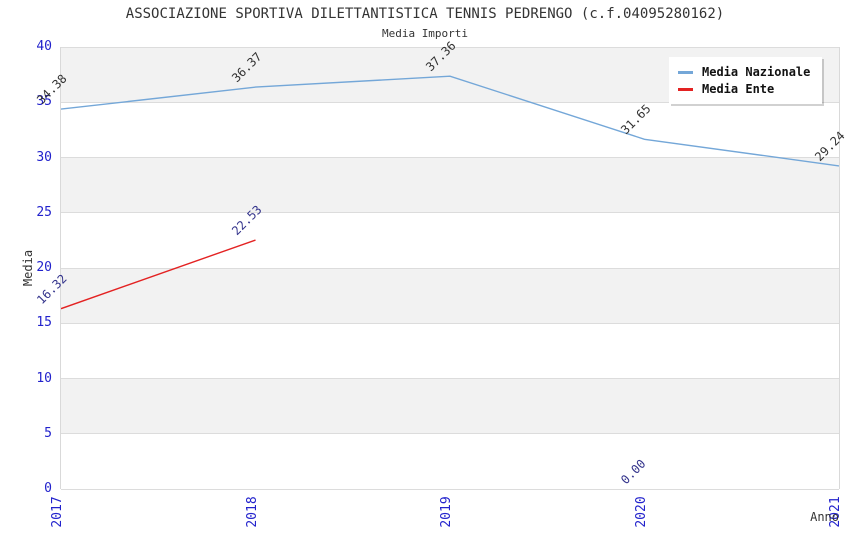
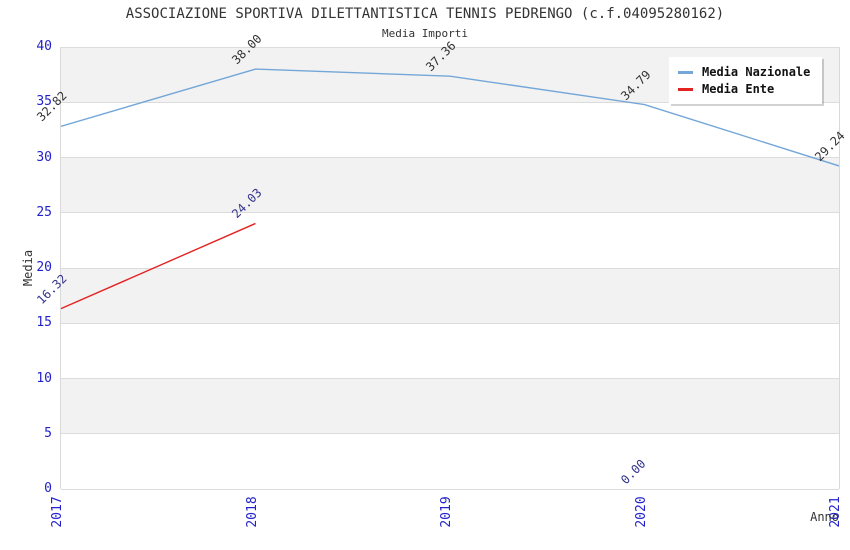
Media Nazionale/2017: 34.38 -> 32.82
Media Nazionale/2018: 36.37 -> 38.00
Media Ente/2018: 22.53 -> 24.03
Media Nazionale/2020: 31.65 -> 34.79
